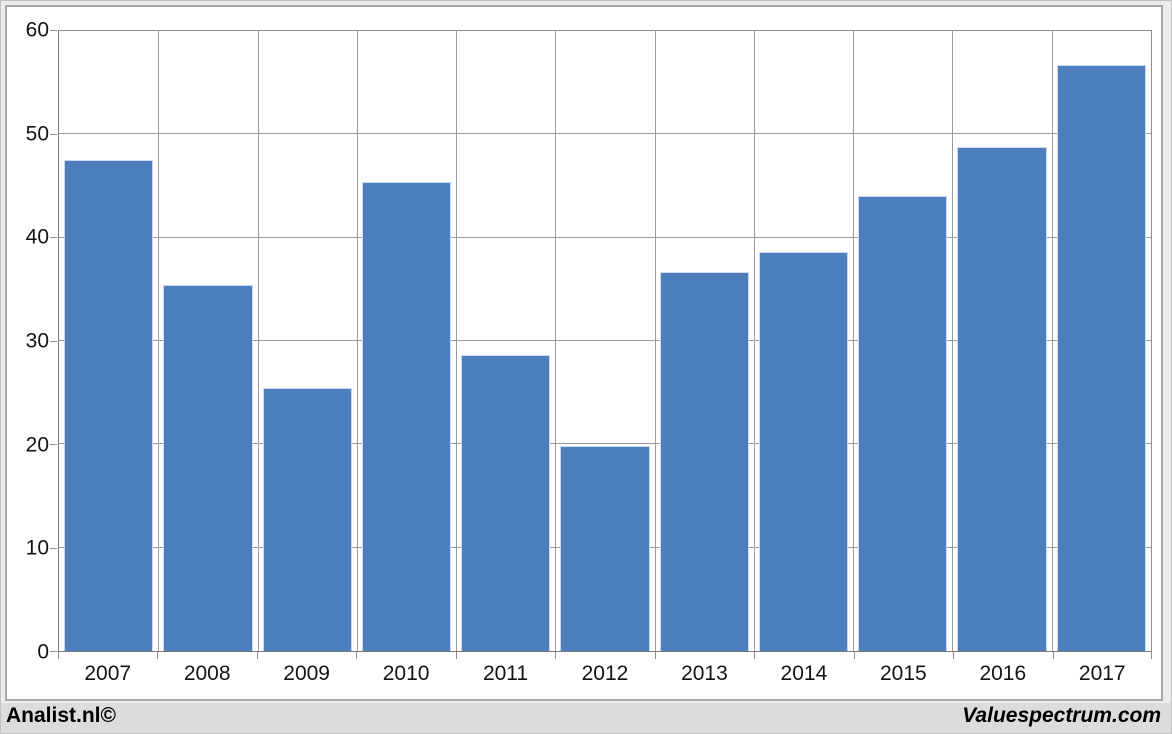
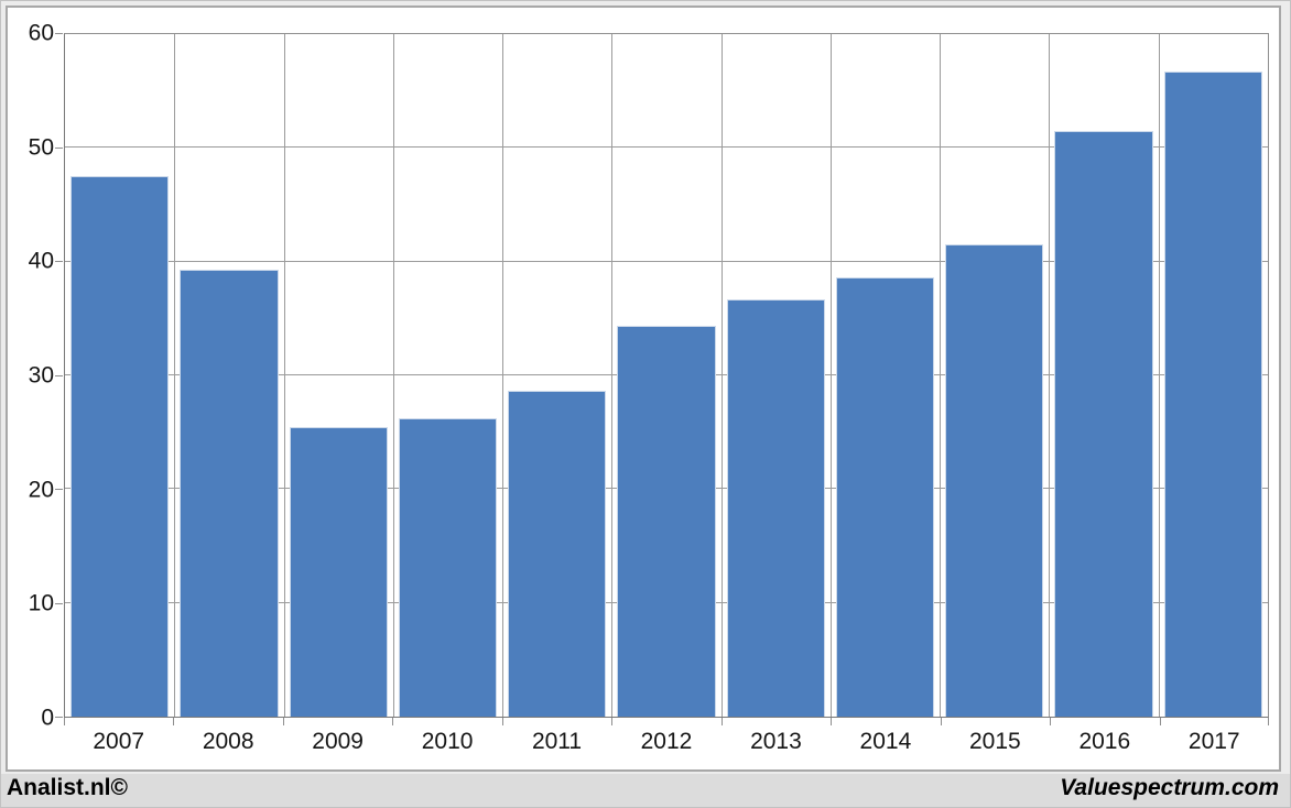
2008: 35.4 -> 39.3
2010: 45.4 -> 26.2
2012: 19.8 -> 34.4
2015: 44.0 -> 41.5
2016: 48.8 -> 51.5
